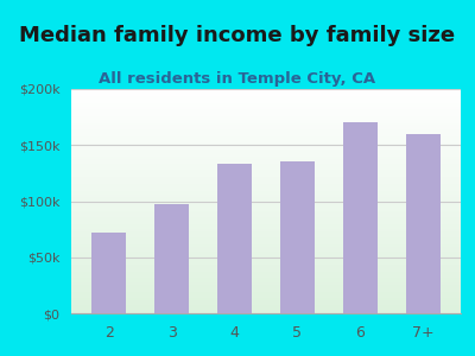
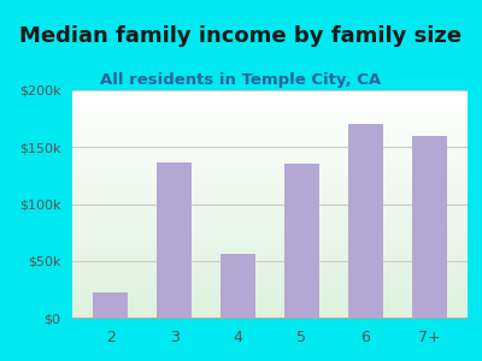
2: $72k -> $22k
3: $97k -> $136k
4: $133k -> $56k
